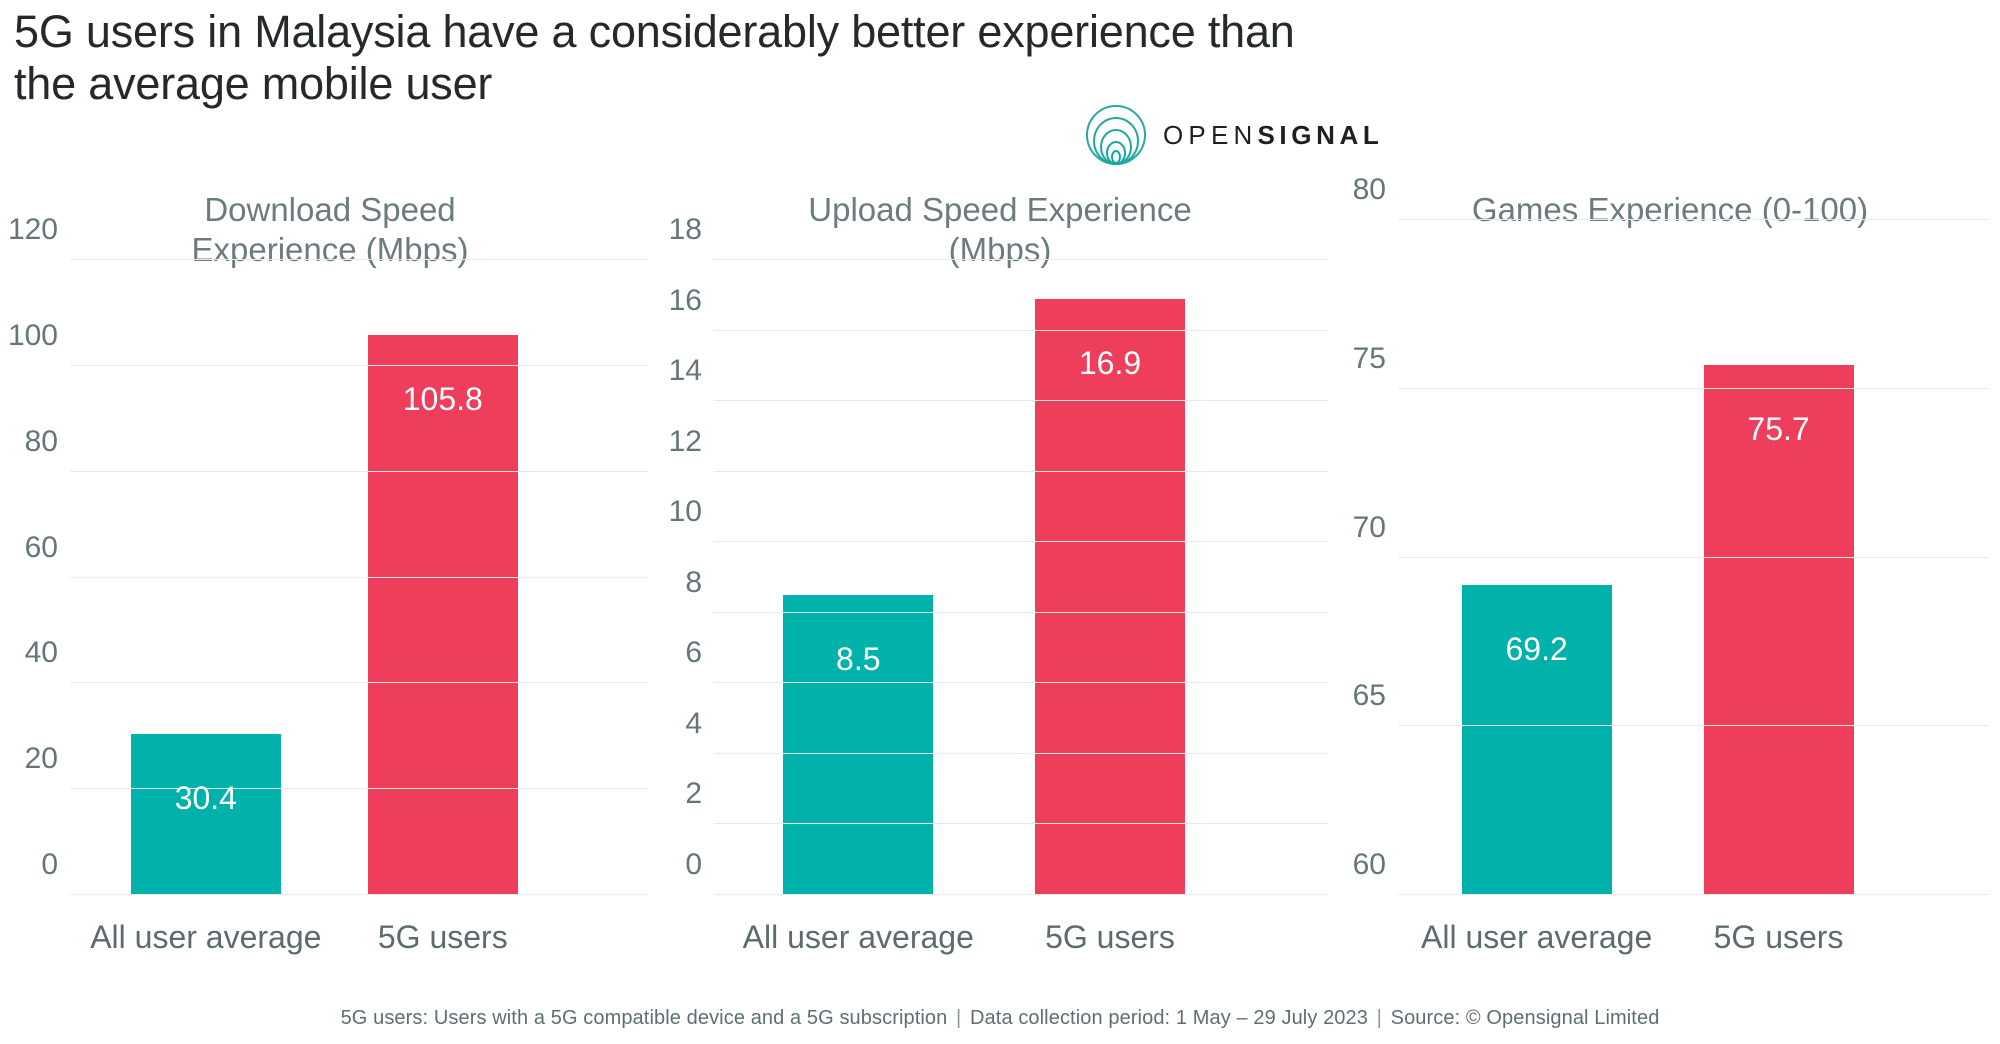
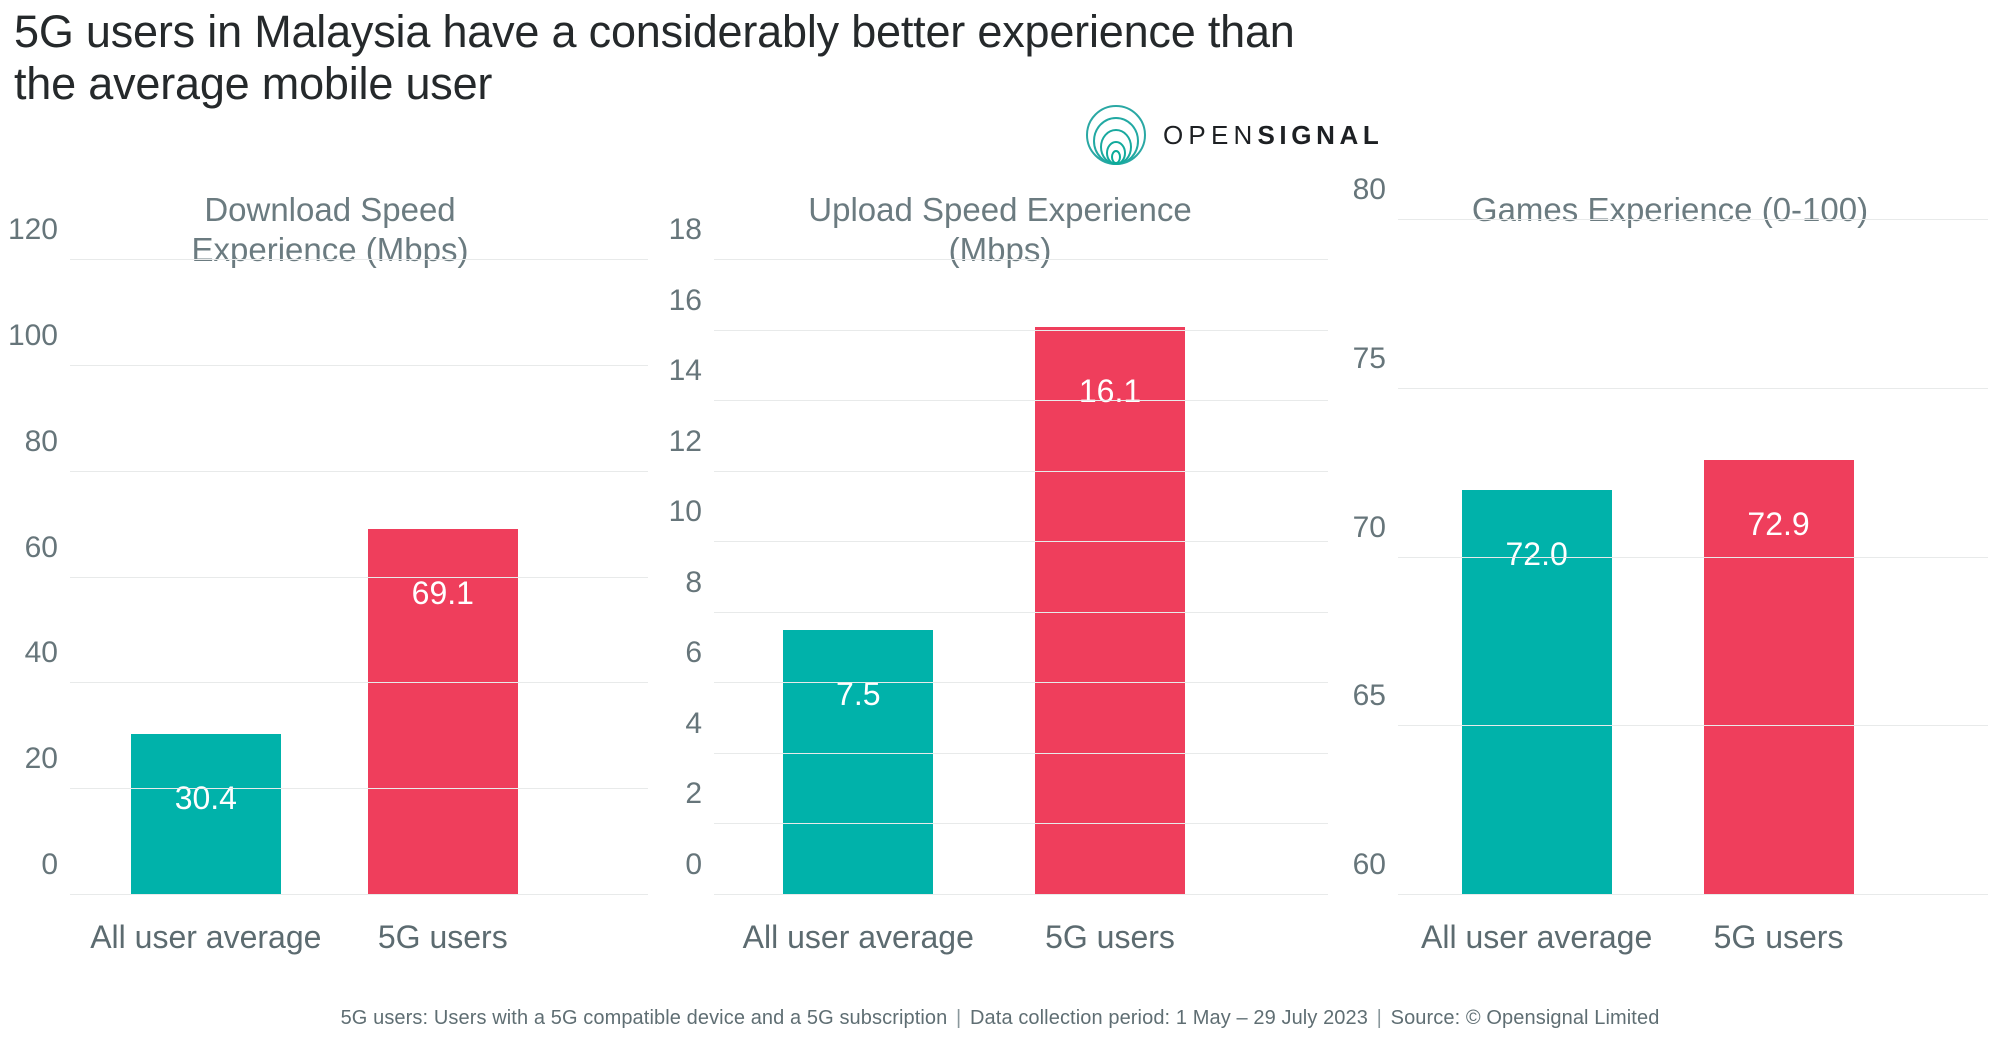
Download Speed Experience (Mbps)/5G users: 105.8 -> 69.1
Upload Speed Experience (Mbps)/All user average: 8.5 -> 7.5
Upload Speed Experience (Mbps)/5G users: 16.9 -> 16.1
Games Experience (0-100)/All user average: 69.2 -> 72.0
Games Experience (0-100)/5G users: 75.7 -> 72.9
